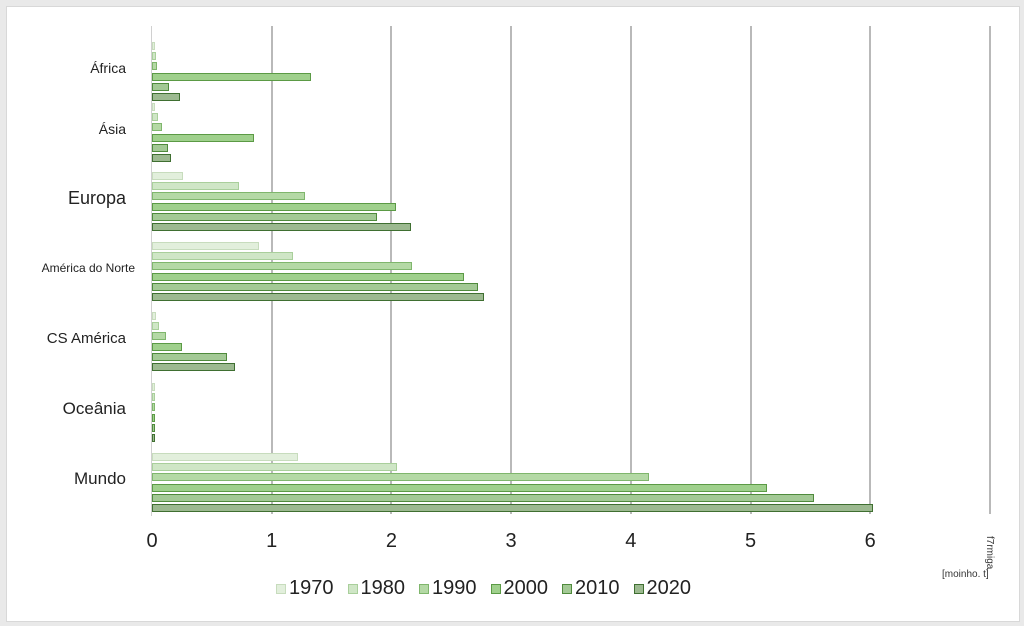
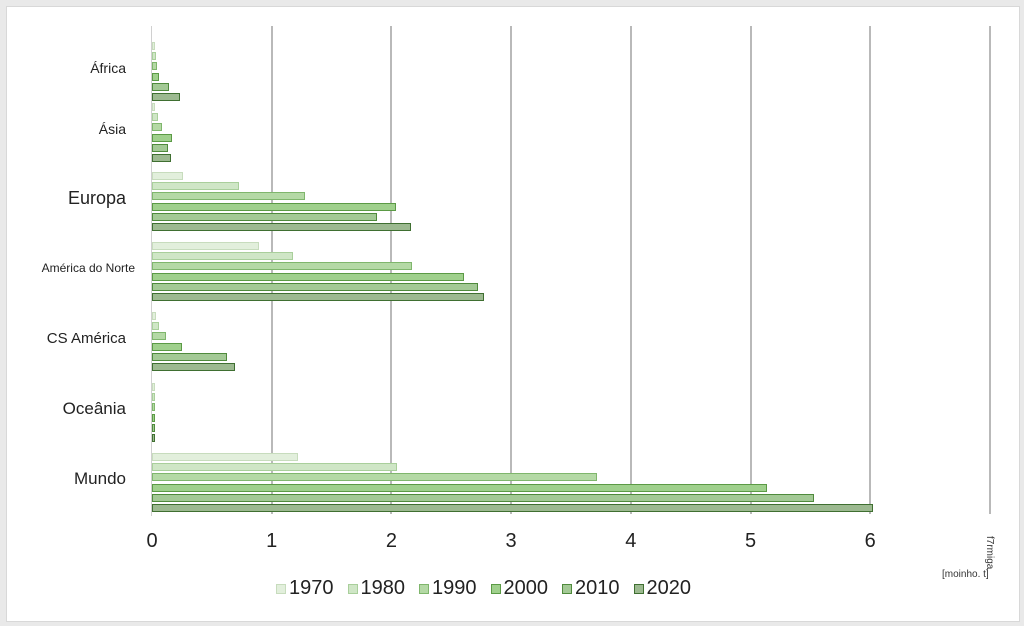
2000/África: 1.33 -> 0.06
2000/Ásia: 0.85 -> 0.17
1990/Mundo: 4.15 -> 3.72
